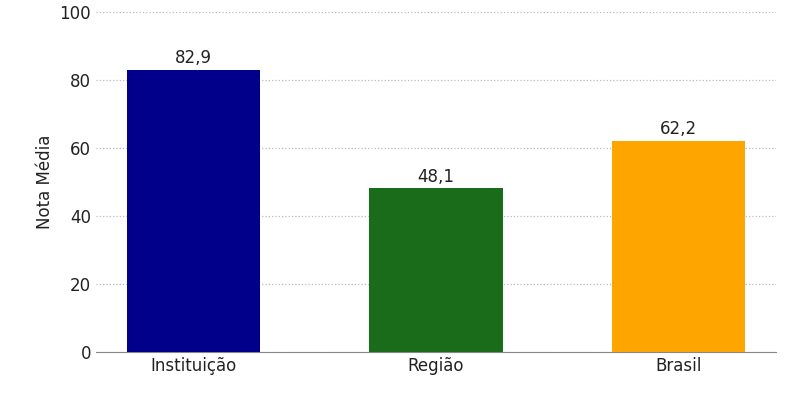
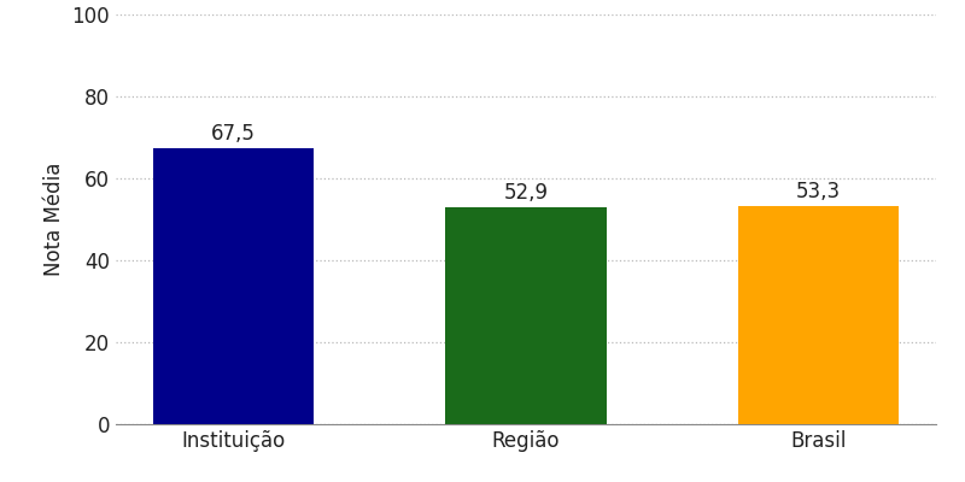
Instituição: 82,9 -> 67,5
Região: 48,1 -> 52,9
Brasil: 62,2 -> 53,3
